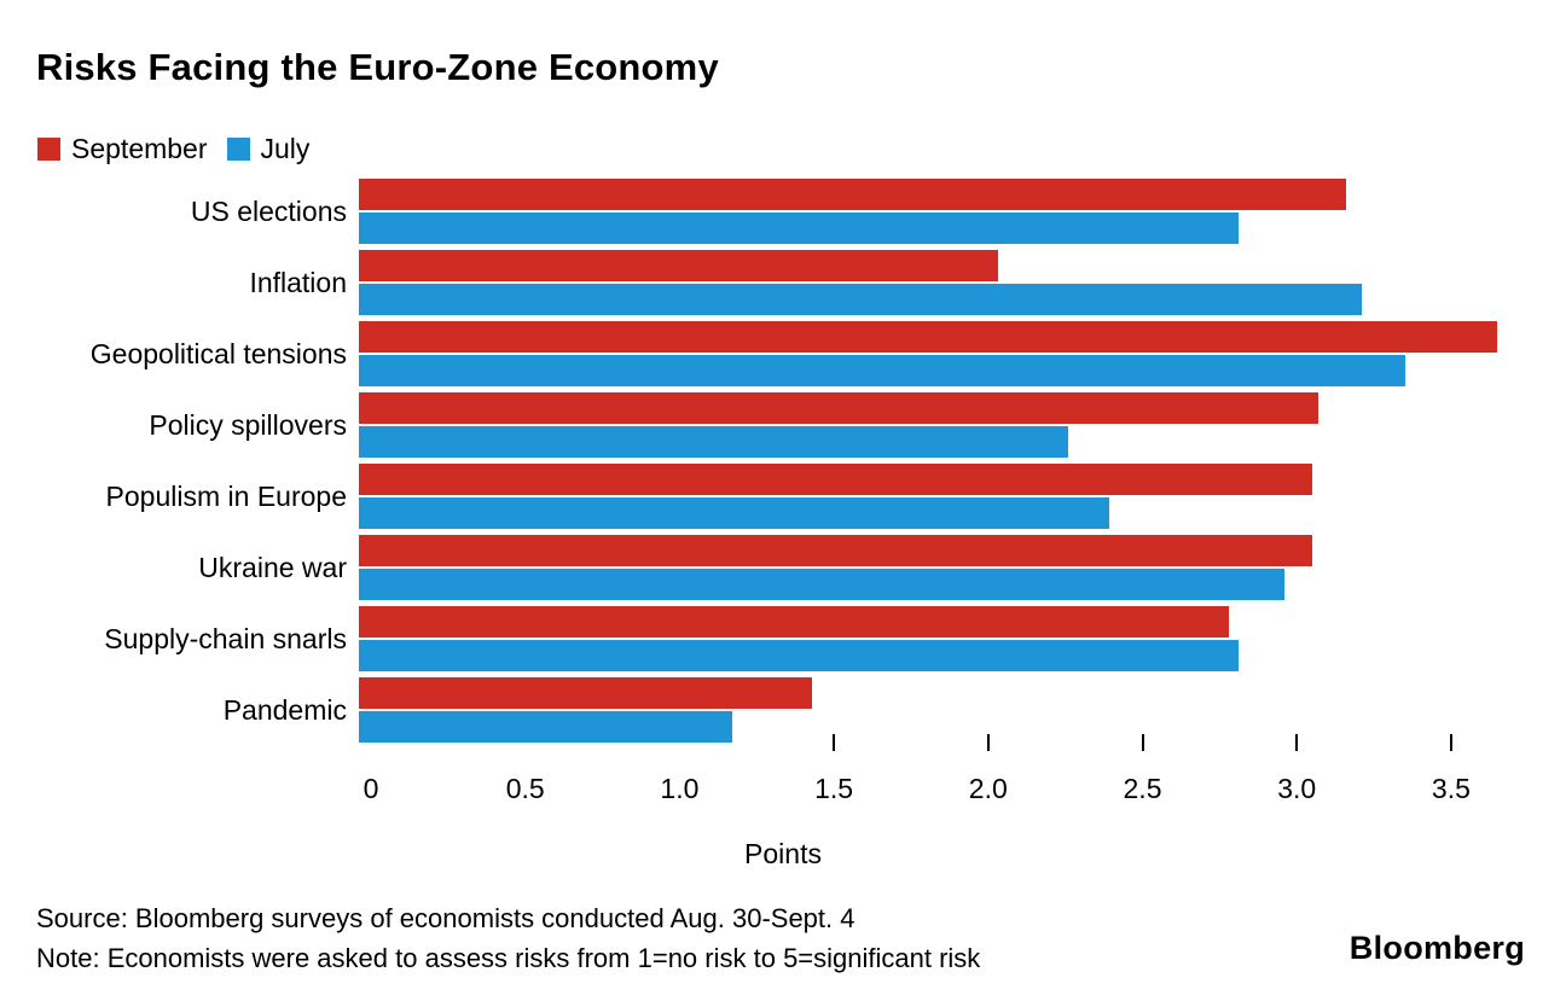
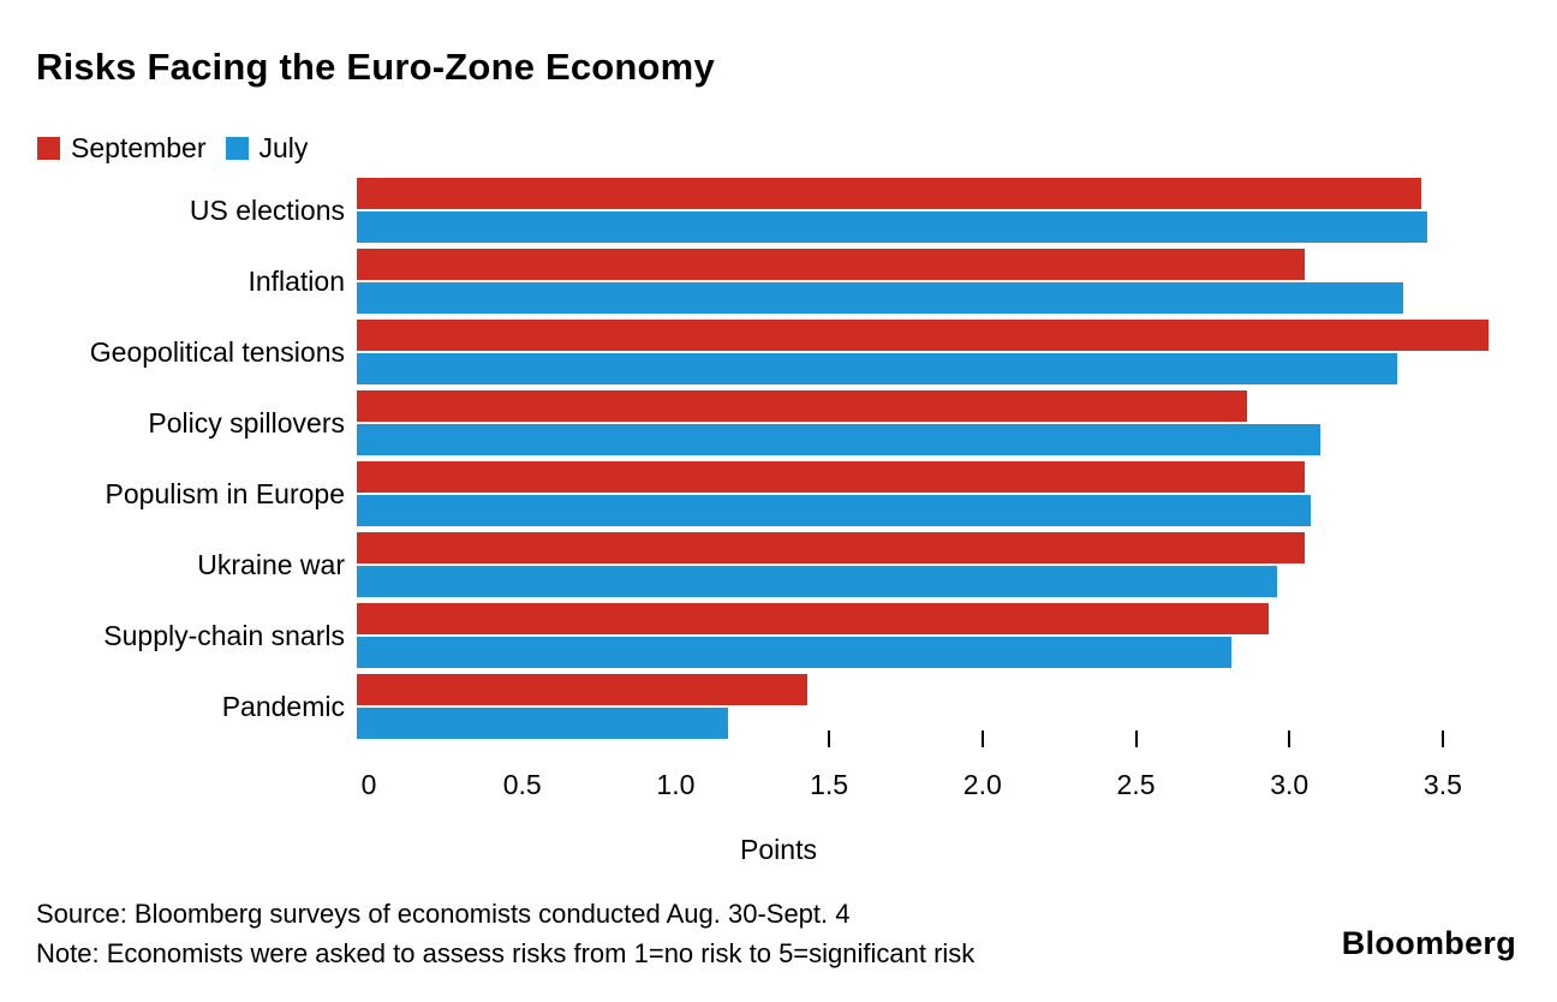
September/US elections: 3.20 -> 3.47
July/US elections: 2.85 -> 3.49
September/Inflation: 2.07 -> 3.09
July/Inflation: 3.25 -> 3.41
September/Policy spillovers: 3.11 -> 2.90
July/Policy spillovers: 2.30 -> 3.14
July/Populism in Europe: 2.43 -> 3.11
September/Supply-chain snarls: 2.82 -> 2.97
